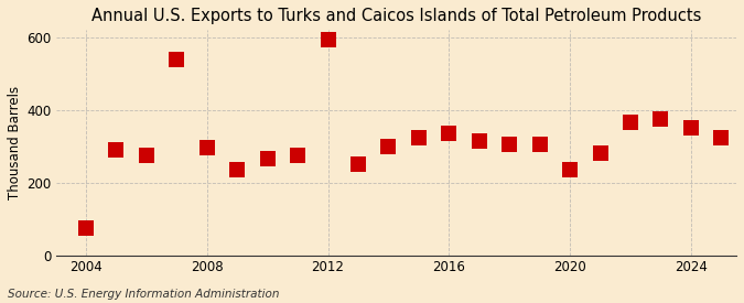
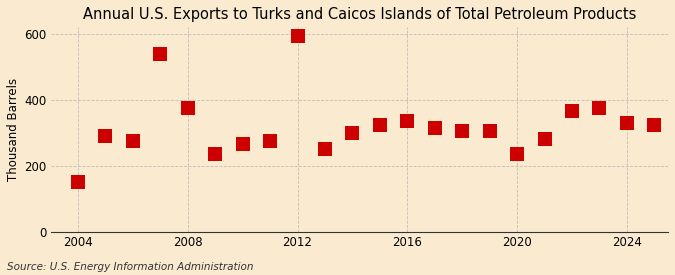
2004: 75 -> 150
2008: 295 -> 375
2024: 350 -> 330
